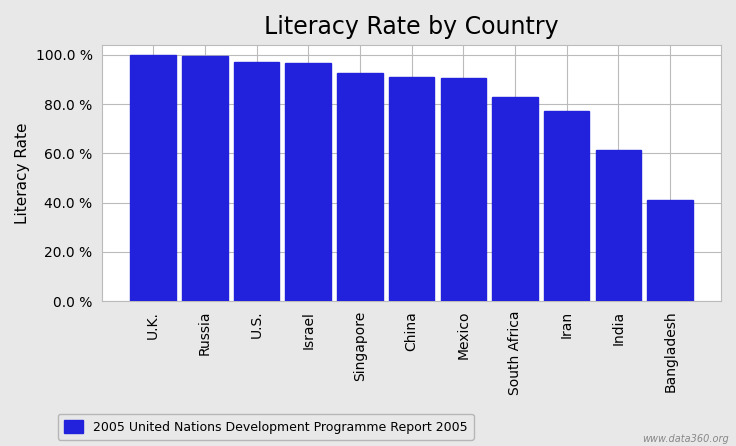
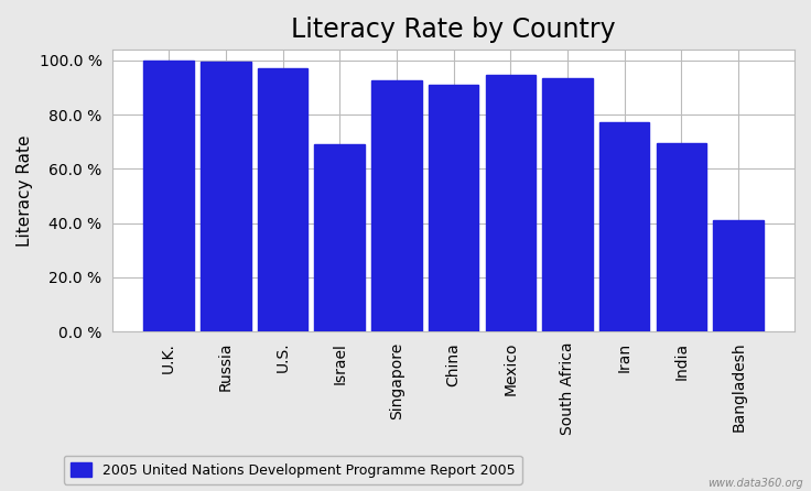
Israel: 96.9 % -> 69.0 %
Mexico: 90.5 % -> 94.5 %
South Africa: 82.9 % -> 93.5 %
India: 61.3 % -> 69.5 %
